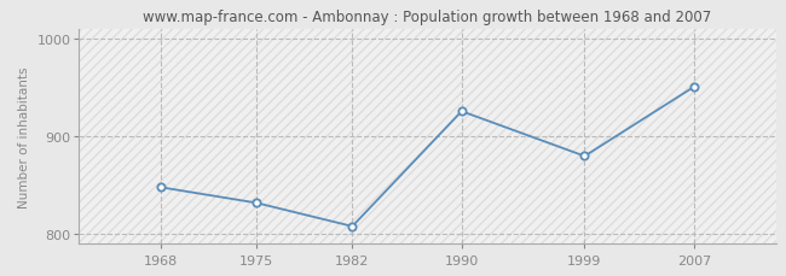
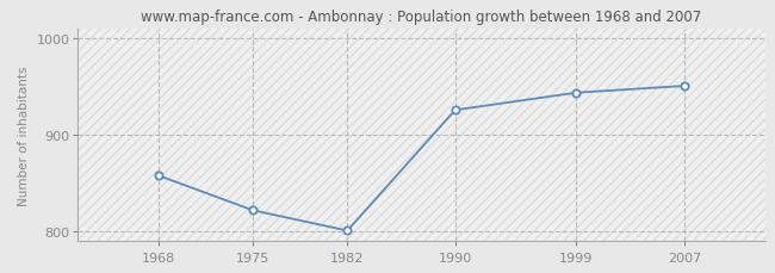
1968: 848 -> 858
1975: 832 -> 822
1982: 808 -> 801
1999: 880 -> 944
